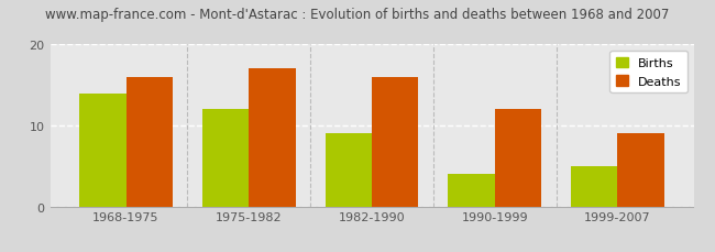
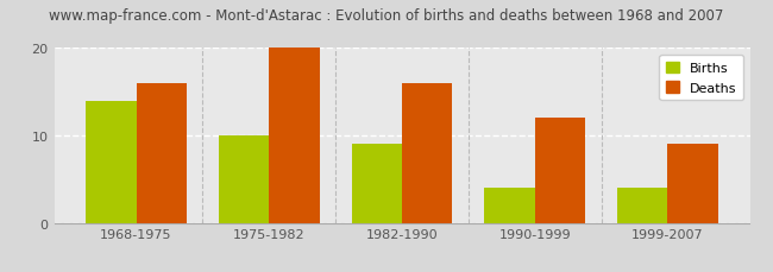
Births/1975-1982: 12 -> 10
Deaths/1975-1982: 17 -> 20
Births/1999-2007: 5 -> 4
